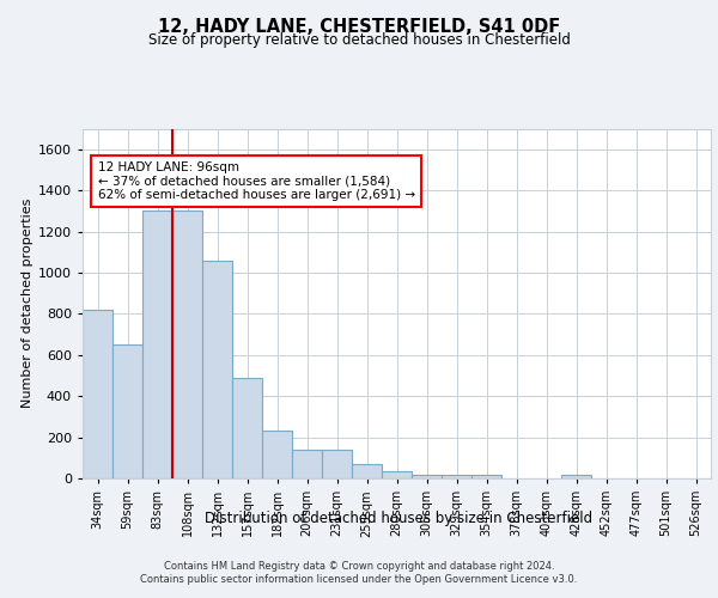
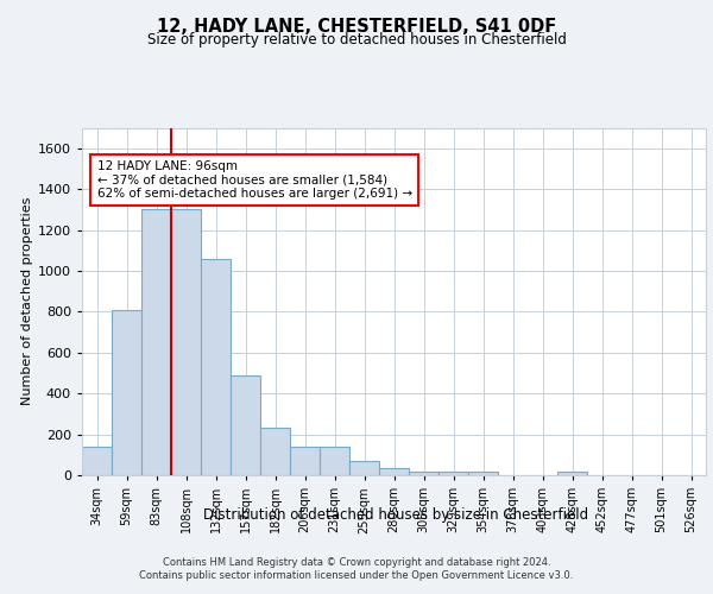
34sqm: 820 -> 140
59sqm: 650 -> 810
